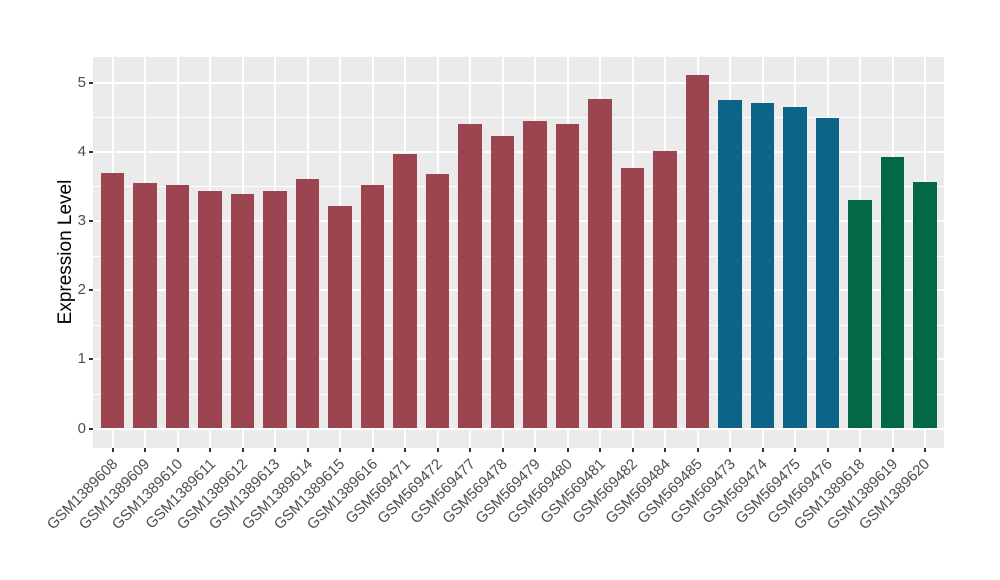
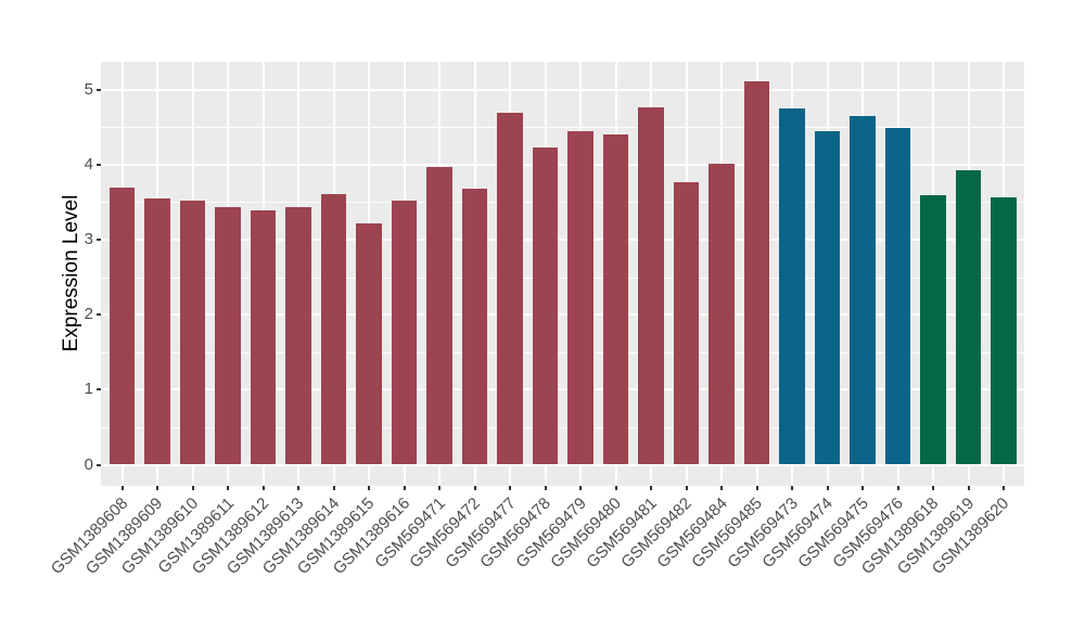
GSM569477: 4.4 -> 4.7
GSM569474: 4.7 -> 4.4
GSM1389618: 3.3 -> 3.6
